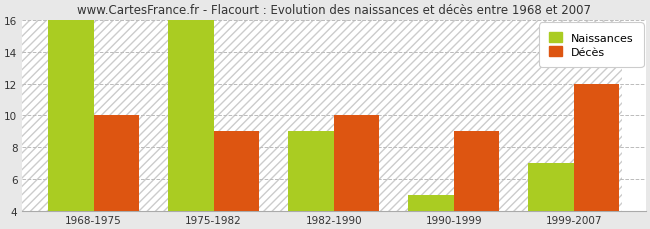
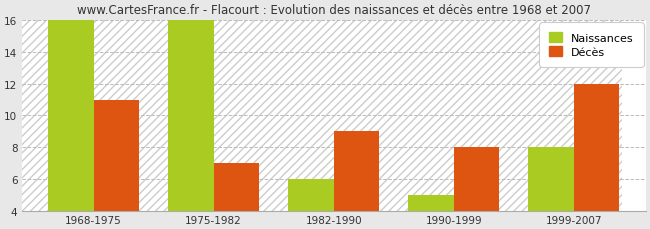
Décès/1968-1975: 10 -> 11
Décès/1975-1982: 9 -> 7
Naissances/1982-1990: 9 -> 6
Décès/1982-1990: 10 -> 9
Décès/1990-1999: 9 -> 8
Naissances/1999-2007: 7 -> 8
